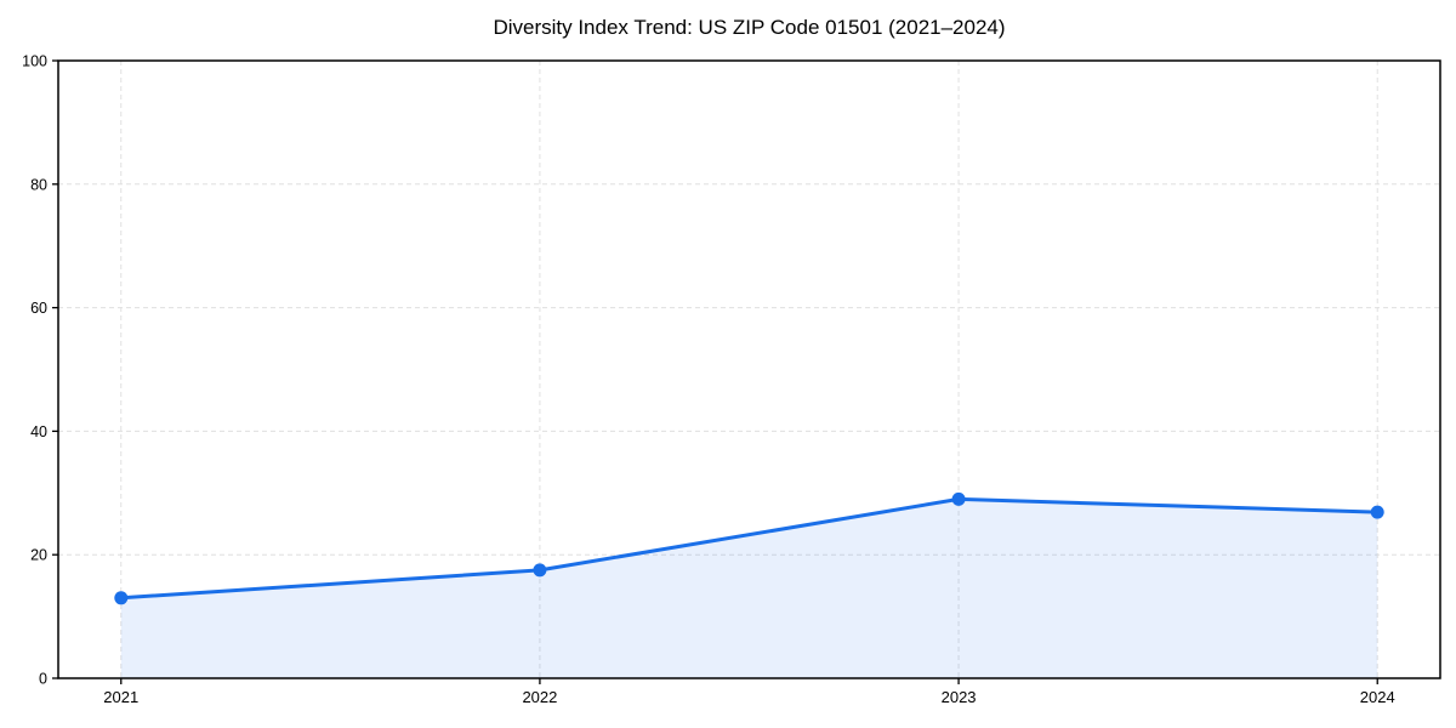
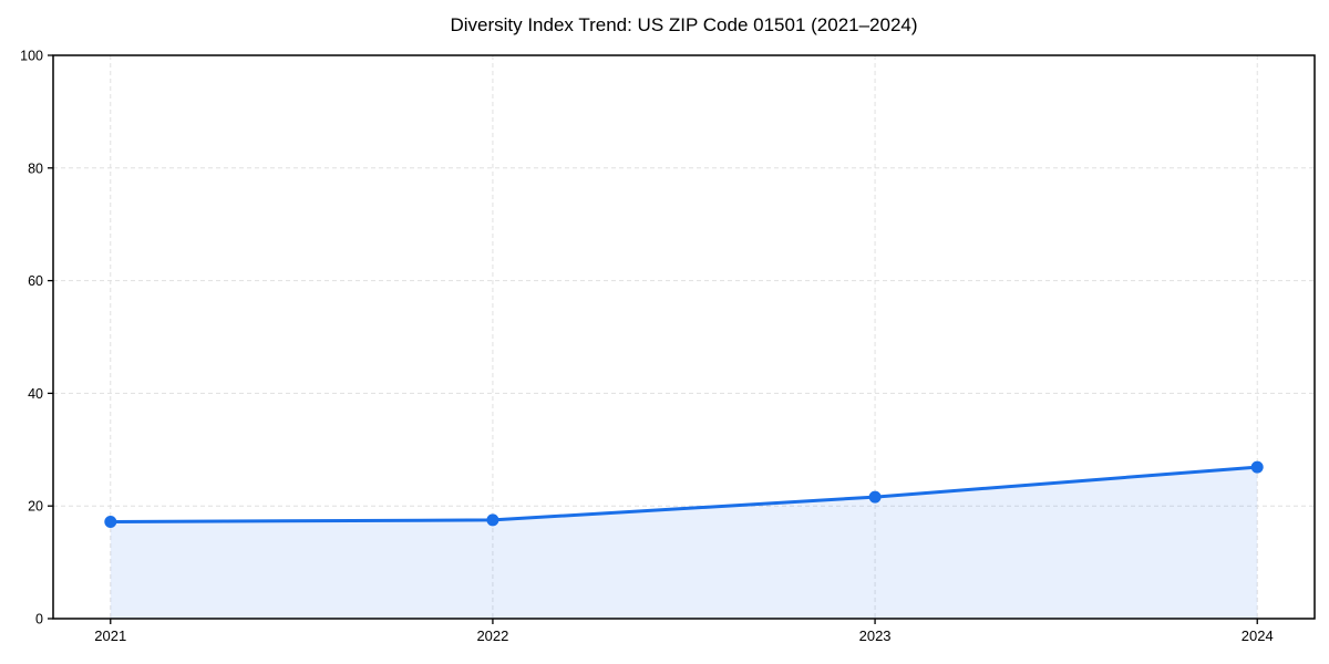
2021: 13 -> 17
2023: 29 -> 22
